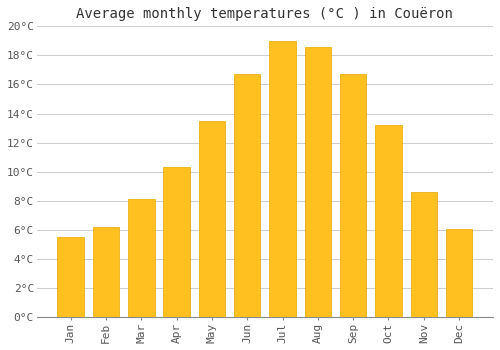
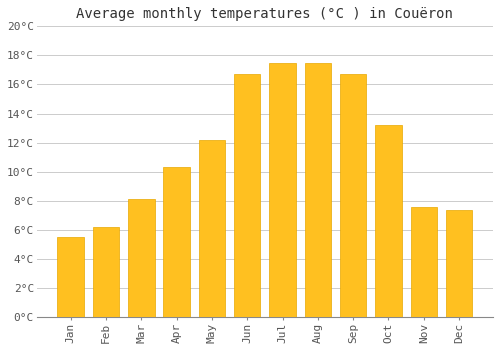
May: 13.5°C -> 12.2°C
Jul: 19.0°C -> 17.5°C
Aug: 18.6°C -> 17.5°C
Nov: 8.6°C -> 7.6°C
Dec: 6.1°C -> 7.4°C
